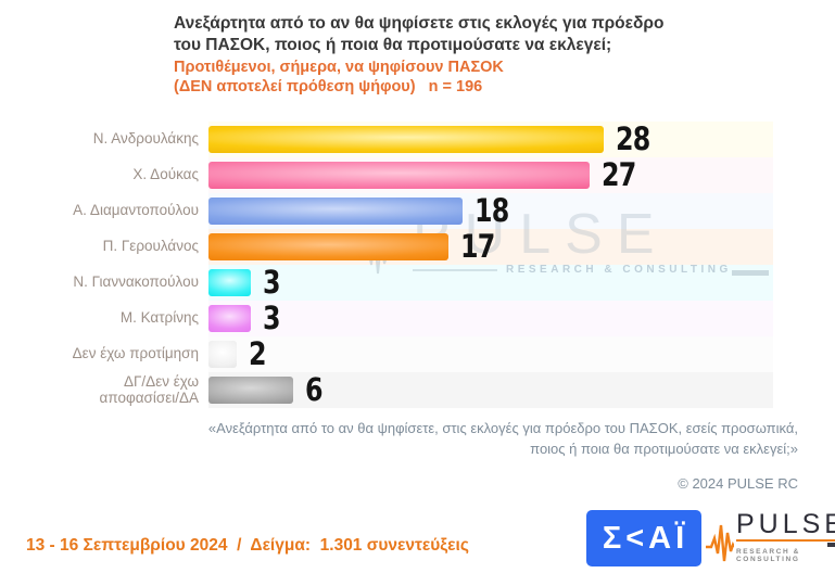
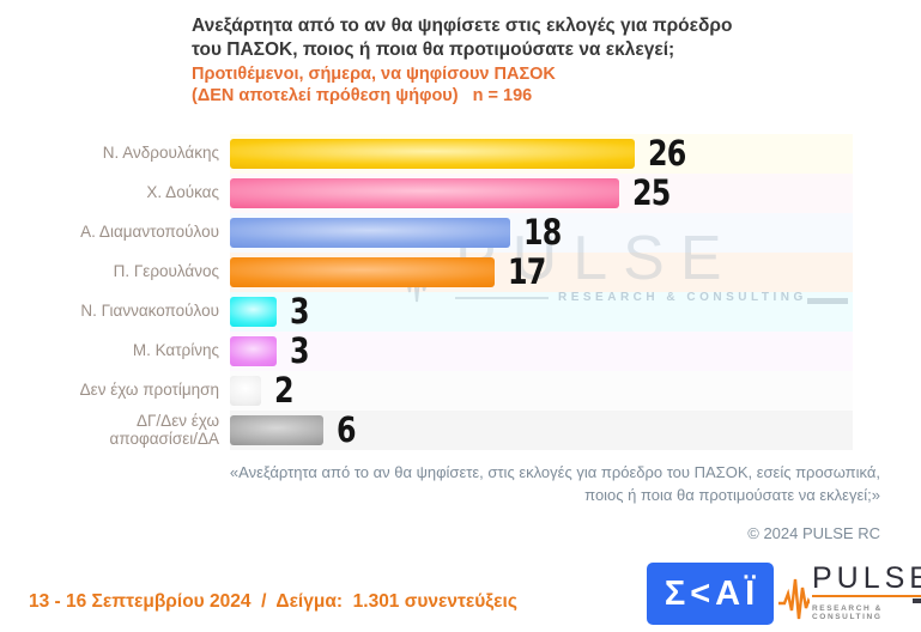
Ν. Ανδρουλάκης: 28 -> 26
Χ. Δούκας: 27 -> 25
